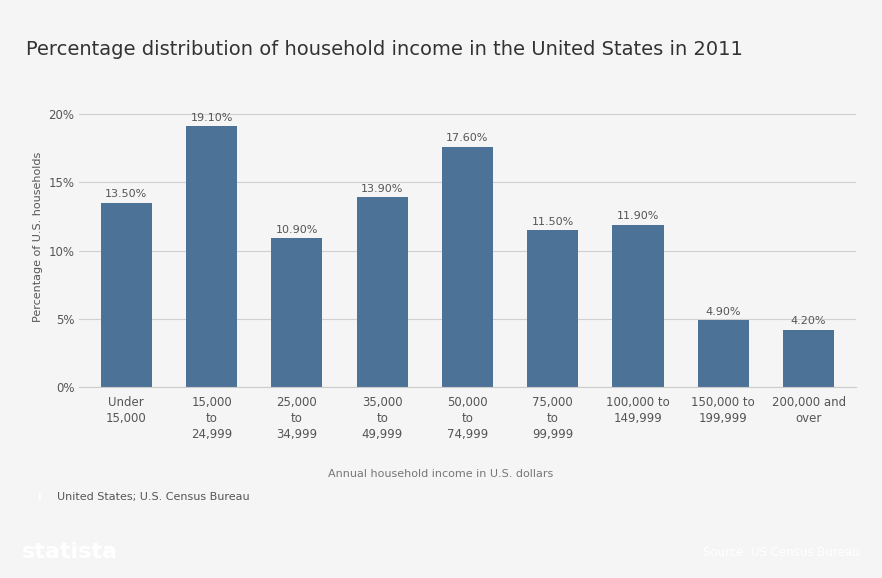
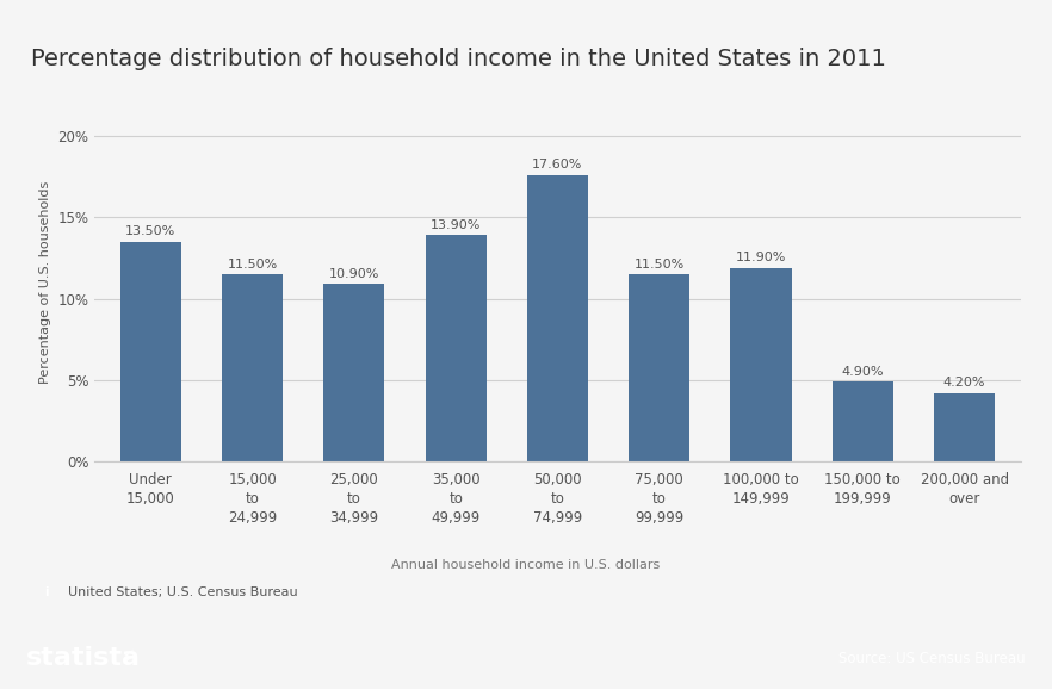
15,000 to 24,999: 19.10% -> 11.50%
